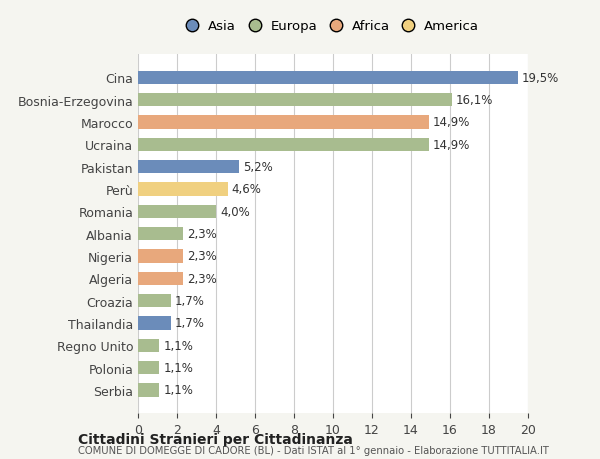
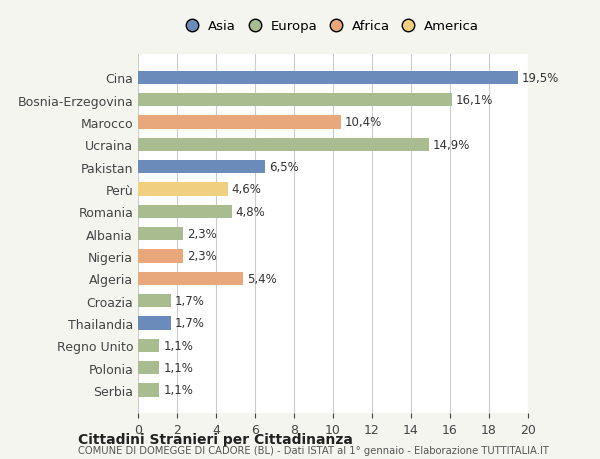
Marocco: 14,9% -> 10,4%
Pakistan: 5,2% -> 6,5%
Romania: 4,0% -> 4,8%
Algeria: 2,3% -> 5,4%
